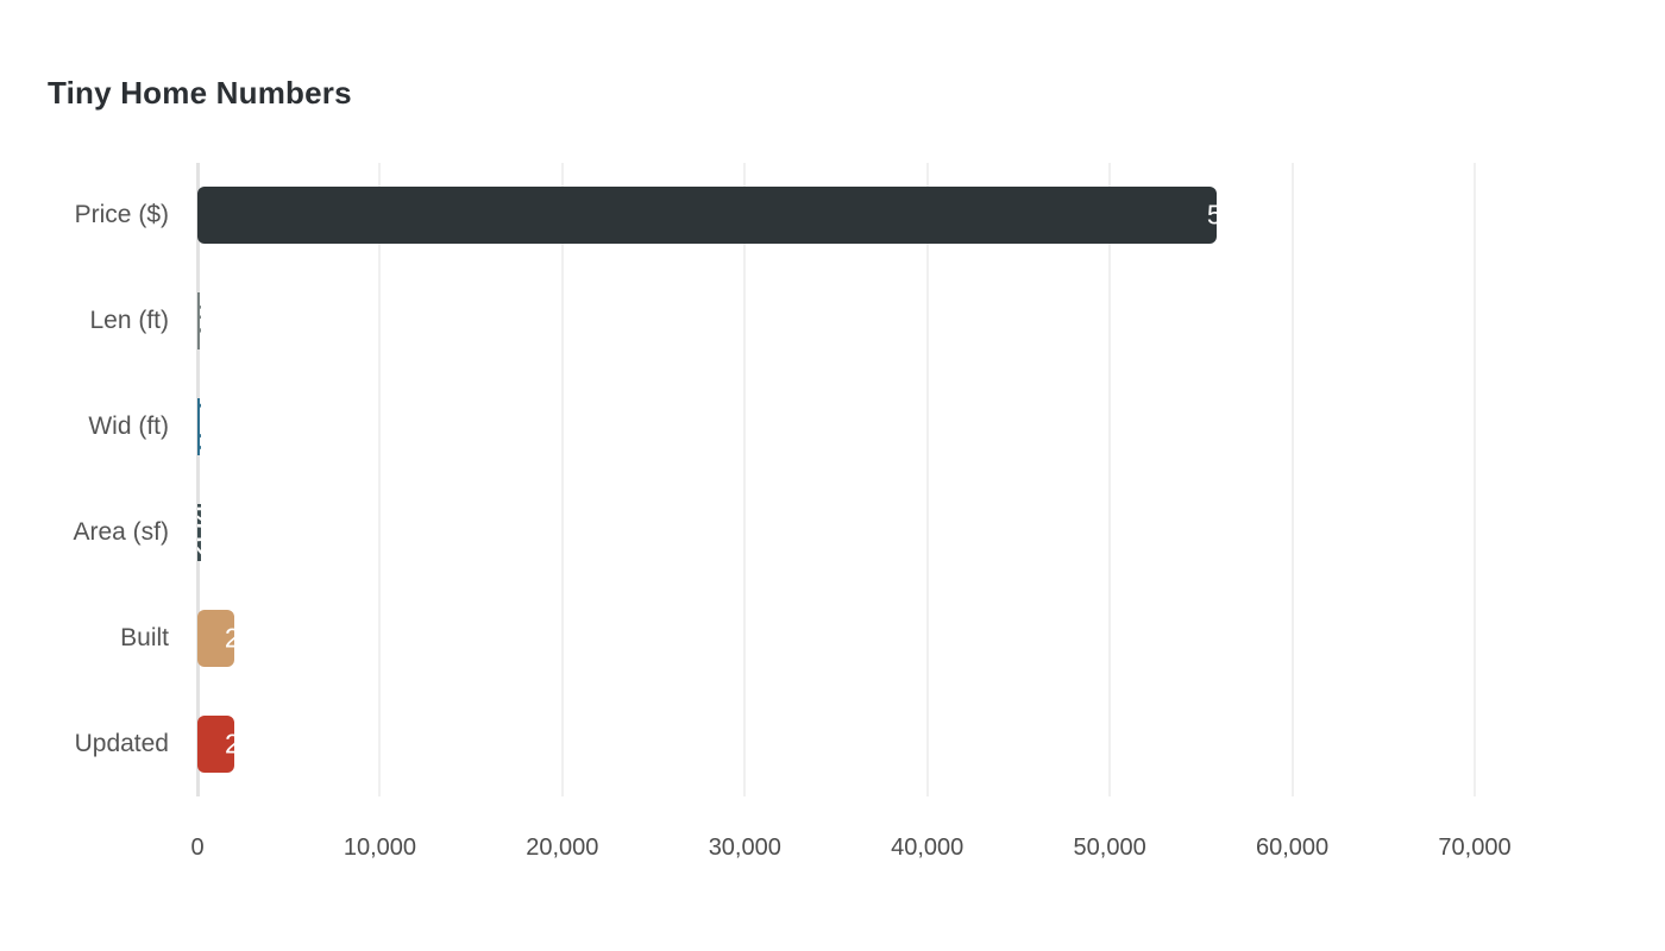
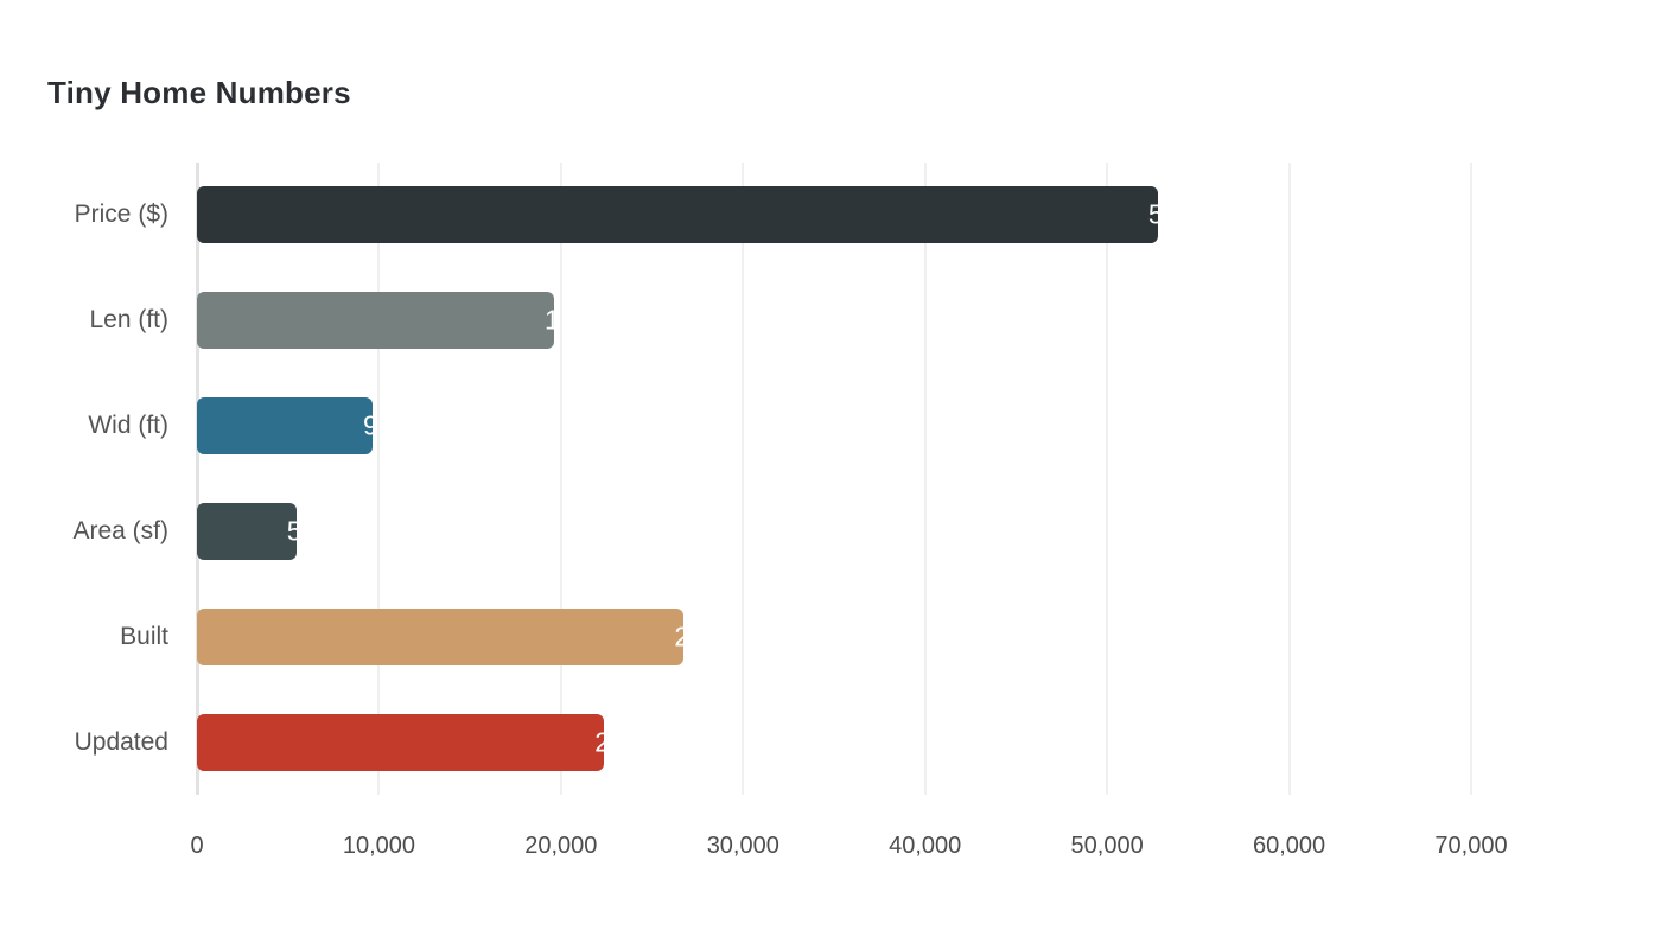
Price ($): 55,850 -> 52,785
Len (ft): 24 -> 19622
Wid (ft): 8.5 -> 9648.7
Area (sf): 204 -> 5455
Built: 2,015 -> 26,747
Updated: 2,021 -> 22,371
